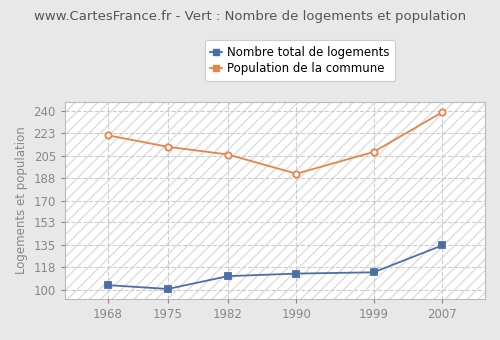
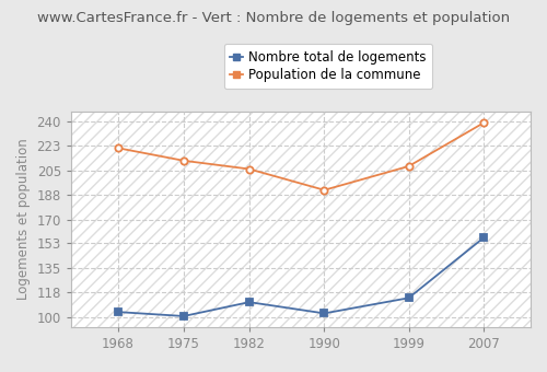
Nombre total de logements/1990: 113 -> 103
Nombre total de logements/2007: 135 -> 157
